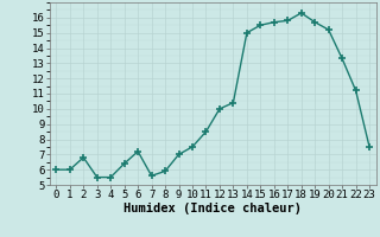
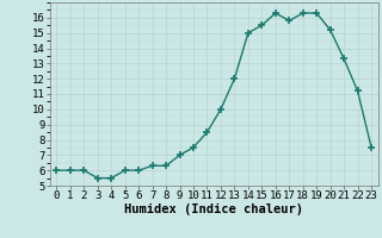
2: 6.8 -> 6.0
5: 6.4 -> 6.0
6: 7.2 -> 6.0
7: 5.6 -> 6.3
8: 5.9 -> 6.3
13: 10.4 -> 12.0
16: 15.7 -> 16.3
19: 15.7 -> 16.3
